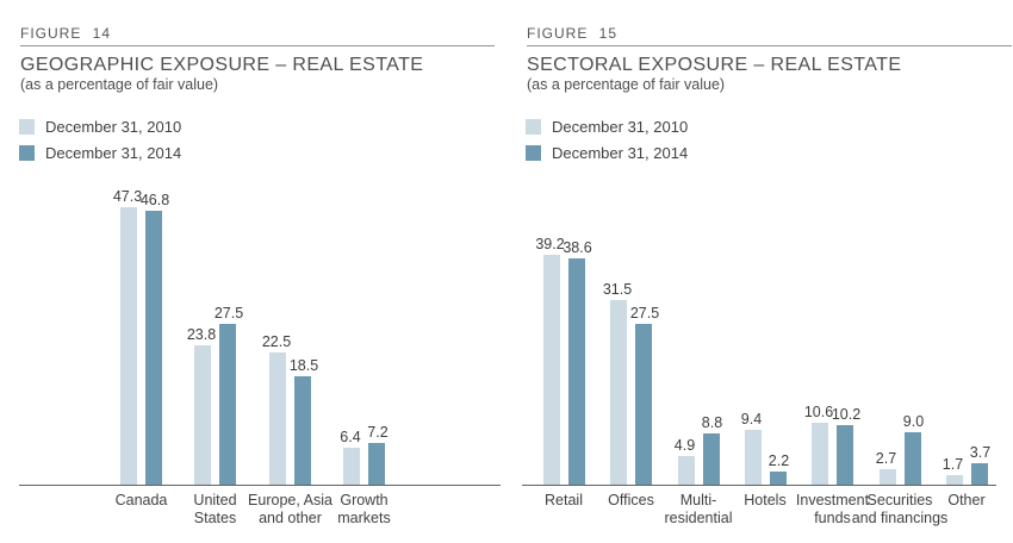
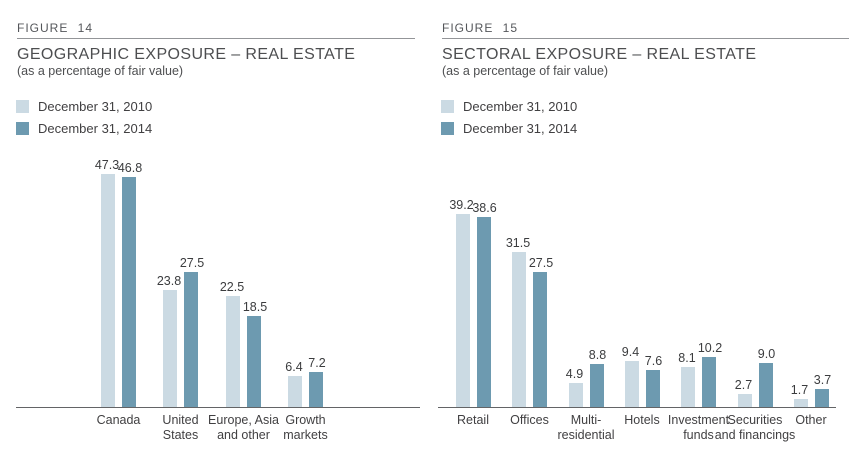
SECTORAL EXPOSURE – REAL ESTATE/December 31, 2014/Hotels: 2.2 -> 7.6
SECTORAL EXPOSURE – REAL ESTATE/December 31, 2010/Investment funds: 10.6 -> 8.1
